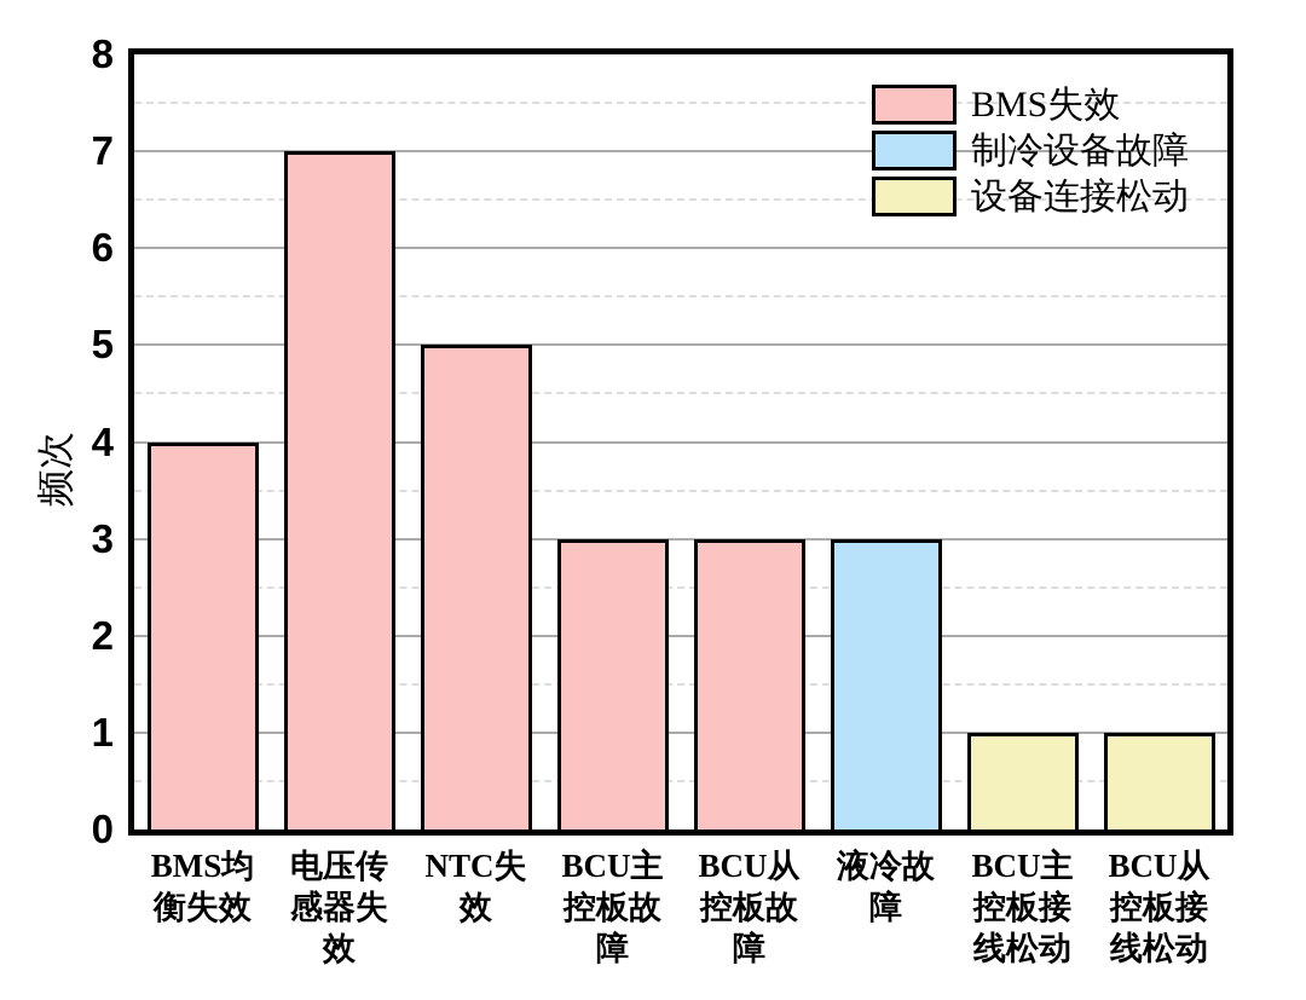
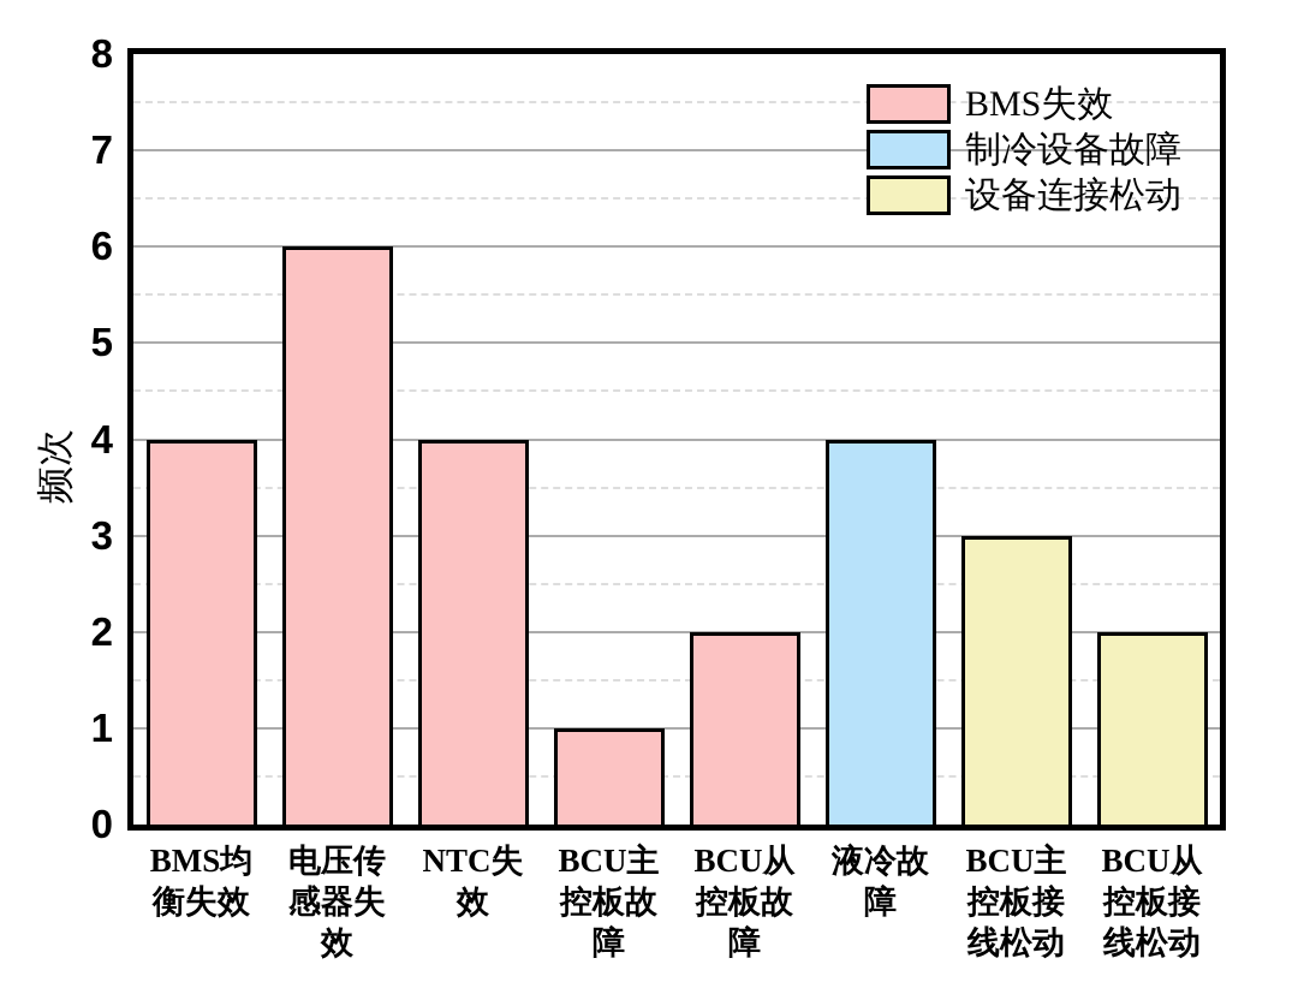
电压传感器失效: 7 -> 6
NTC失效: 5 -> 4
BCU主控板故障: 3 -> 1
BCU从控板故障: 3 -> 2
液冷故障: 3 -> 4
BCU主控板接线松动: 1 -> 3
BCU从控板接线松动: 1 -> 2
